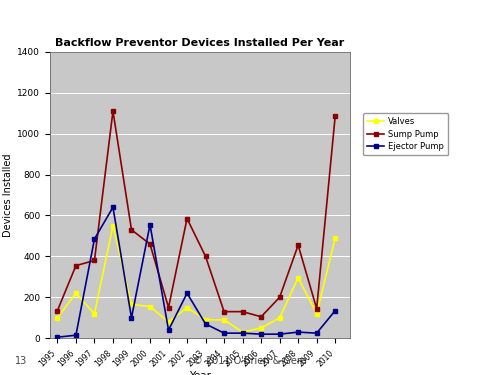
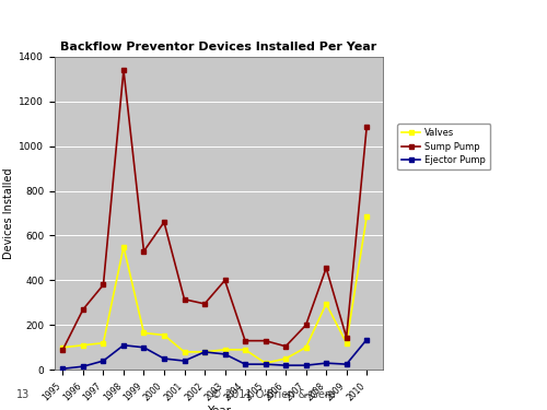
Sump Pump/1995: 135 -> 90
Valves/1996: 220 -> 110
Sump Pump/1996: 355 -> 270
Ejector Pump/1997: 485 -> 40
Sump Pump/1998: 1110 -> 1340
Ejector Pump/1998: 640 -> 110
Sump Pump/2000: 460 -> 660
Ejector Pump/2000: 555 -> 50
Sump Pump/2001: 150 -> 315
Valves/2002: 150 -> 80
Sump Pump/2002: 585 -> 295
Ejector Pump/2002: 220 -> 80
Valves/2010: 490 -> 685
